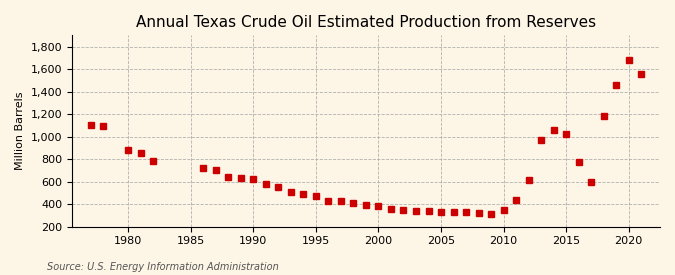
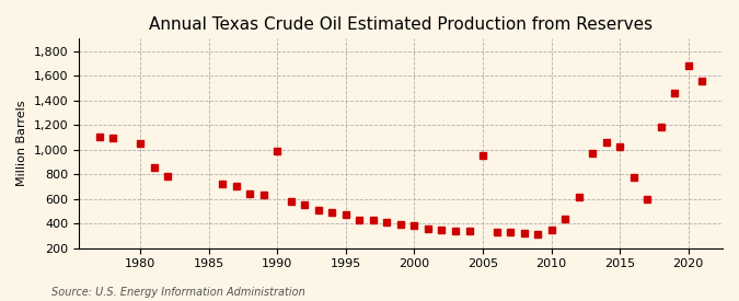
1980: 880 -> 1,050
1990: 620 -> 990
2005: 330 -> 950
